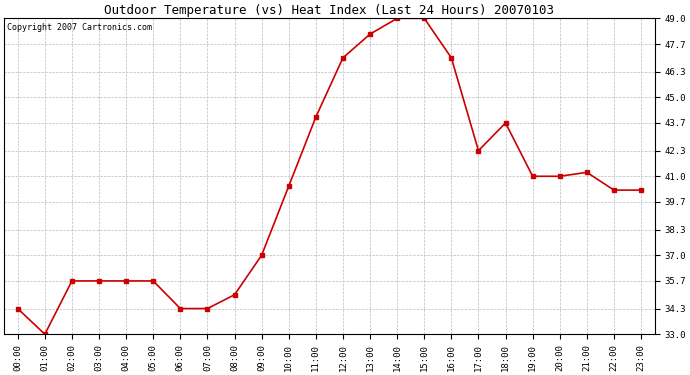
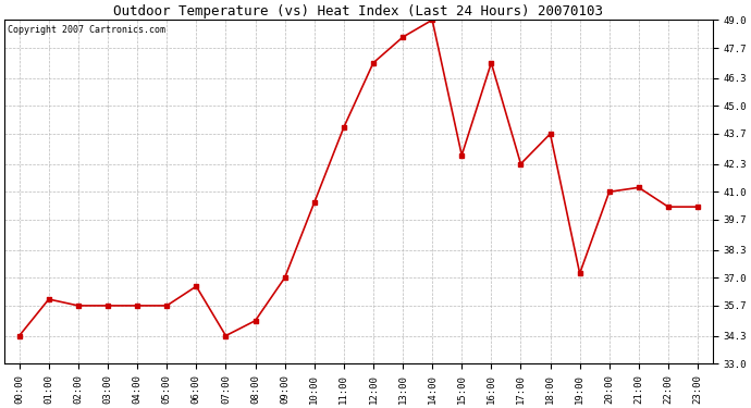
01:00: 33.0 -> 36.0
06:00: 34.3 -> 36.6
15:00: 49.0 -> 42.7
19:00: 41.0 -> 37.2
